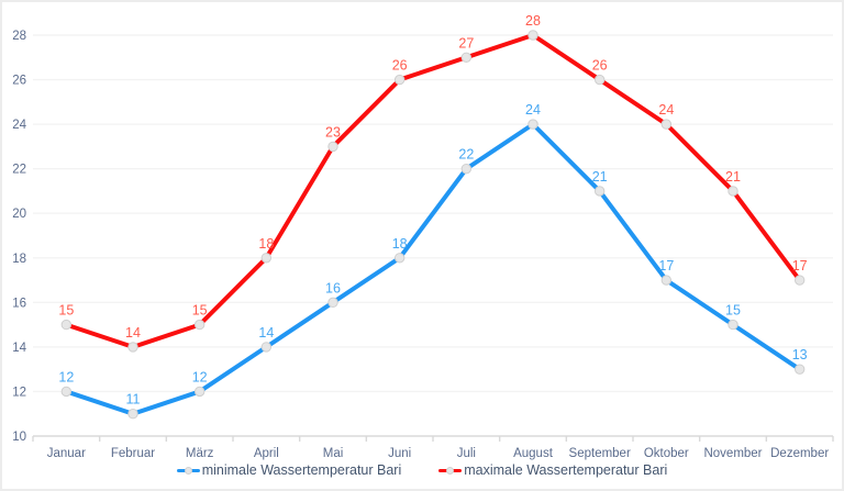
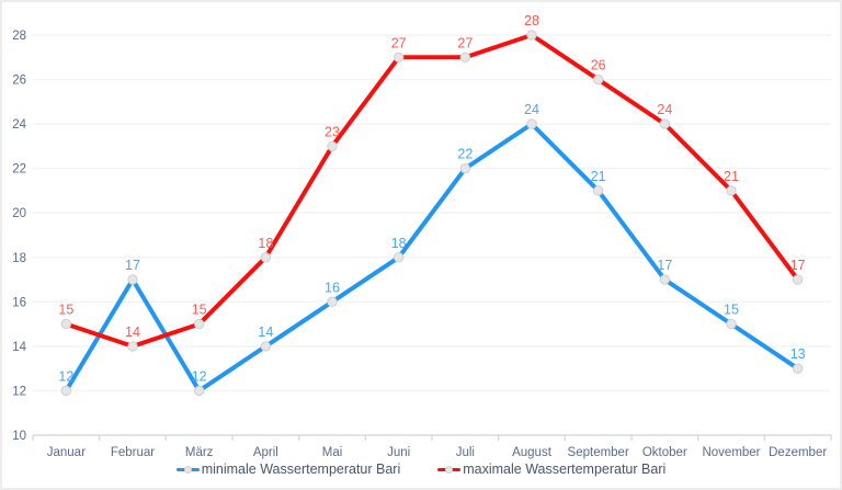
minimale Wassertemperatur Bari/Februar: 11 -> 17
maximale Wassertemperatur Bari/Juni: 26 -> 27
